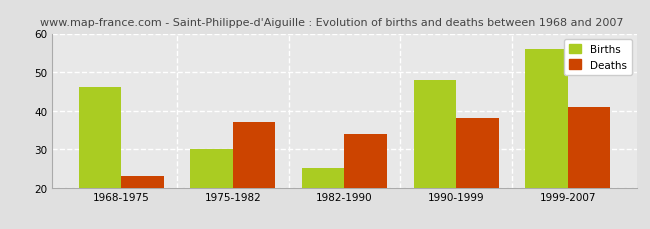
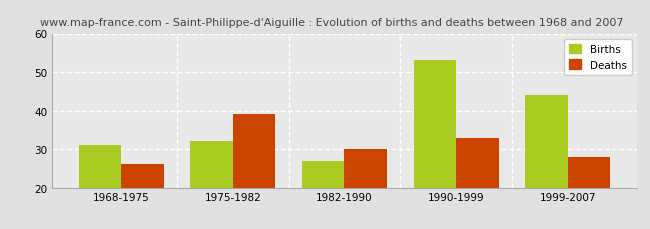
Births/1968-1975: 46 -> 31
Deaths/1968-1975: 23 -> 26
Births/1975-1982: 30 -> 32
Deaths/1975-1982: 37 -> 39
Births/1982-1990: 25 -> 27
Deaths/1982-1990: 34 -> 30
Births/1990-1999: 48 -> 53
Deaths/1990-1999: 38 -> 33
Births/1999-2007: 56 -> 44
Deaths/1999-2007: 41 -> 28
